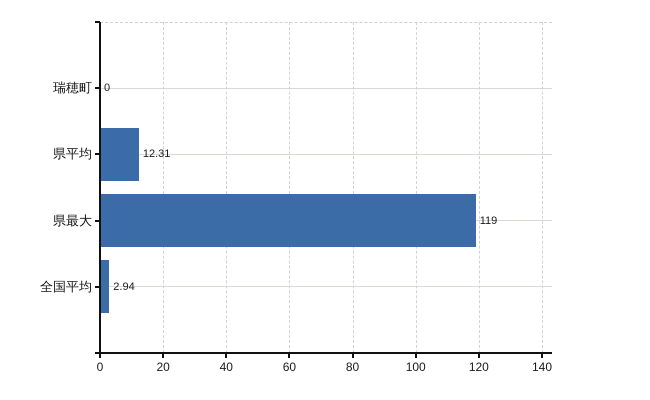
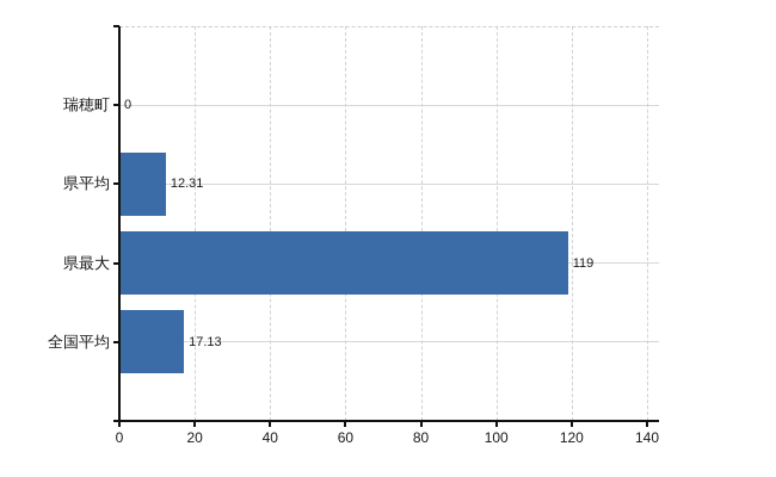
全国平均: 2.94 -> 17.13
